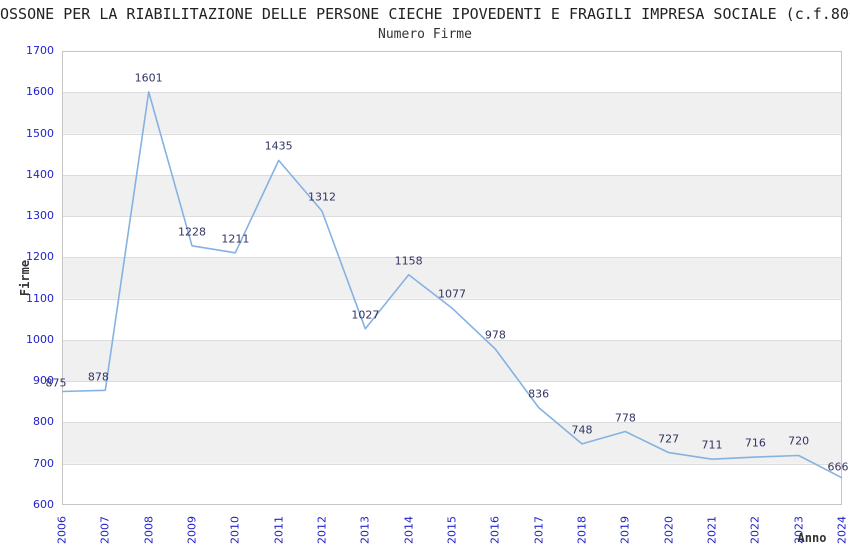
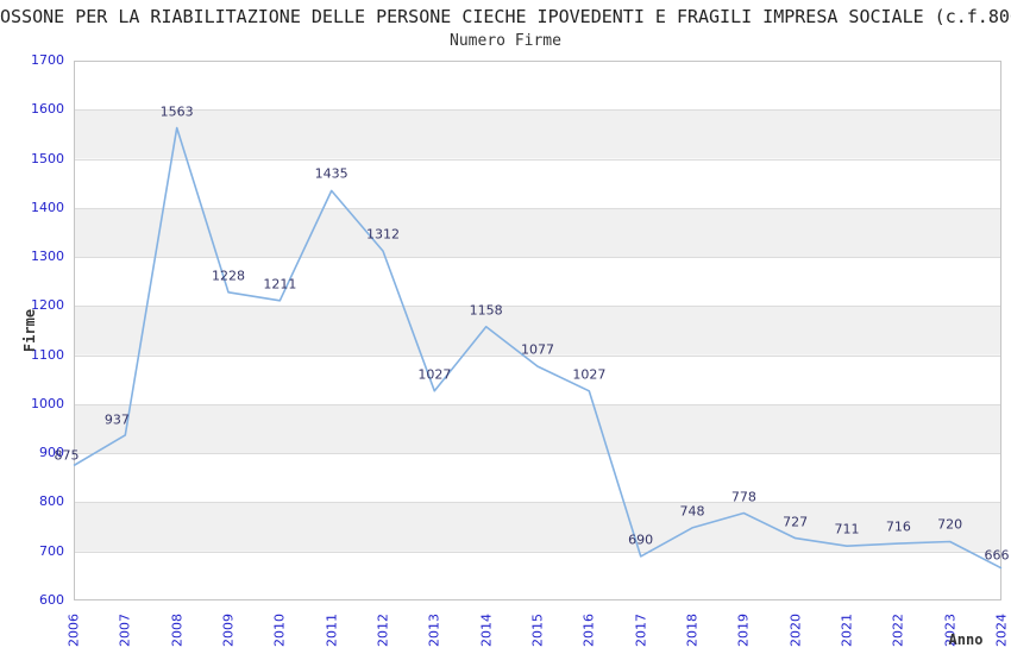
2007: 878 -> 937
2008: 1601 -> 1563
2016: 978 -> 1027
2017: 836 -> 690
